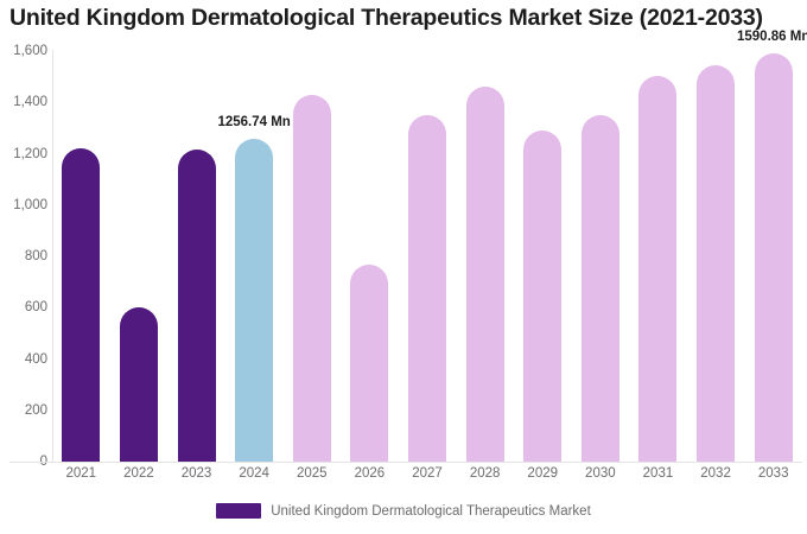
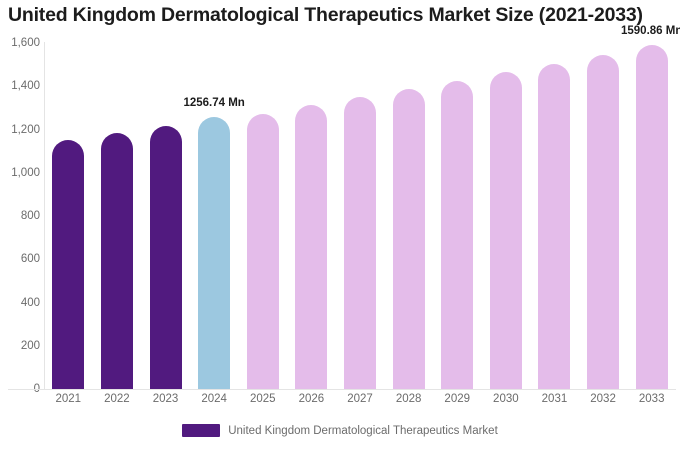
2021: 1220 -> 1150
2022: 600 -> 1180
2025: 1430 -> 1270
2026: 770 -> 1310
2028: 1460 -> 1390
2029: 1290 -> 1420
2030: 1350 -> 1460
